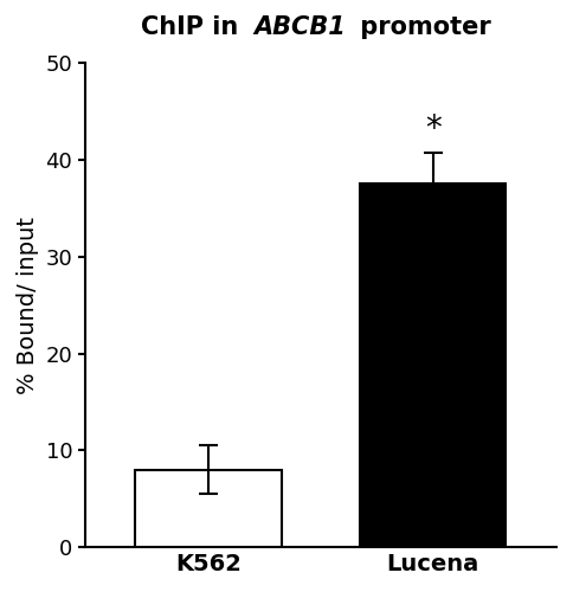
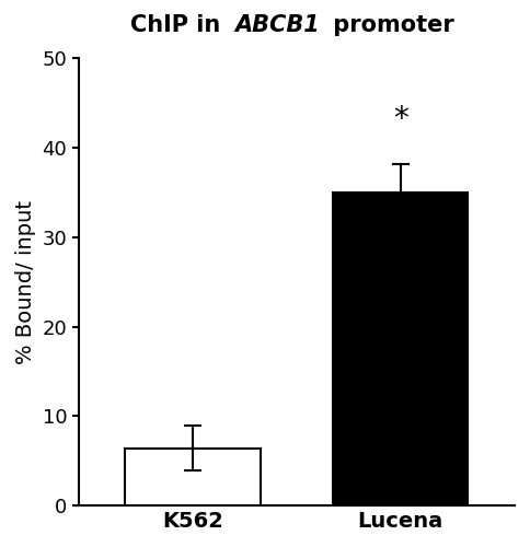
K562: 8.0 -> 6.4
Lucena: 37.5 -> 35.0
